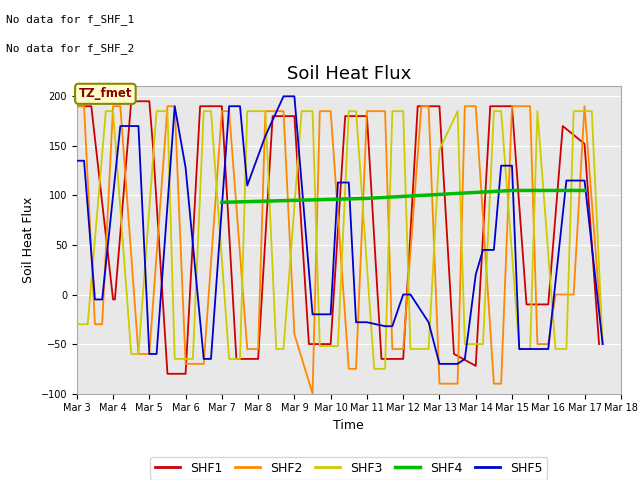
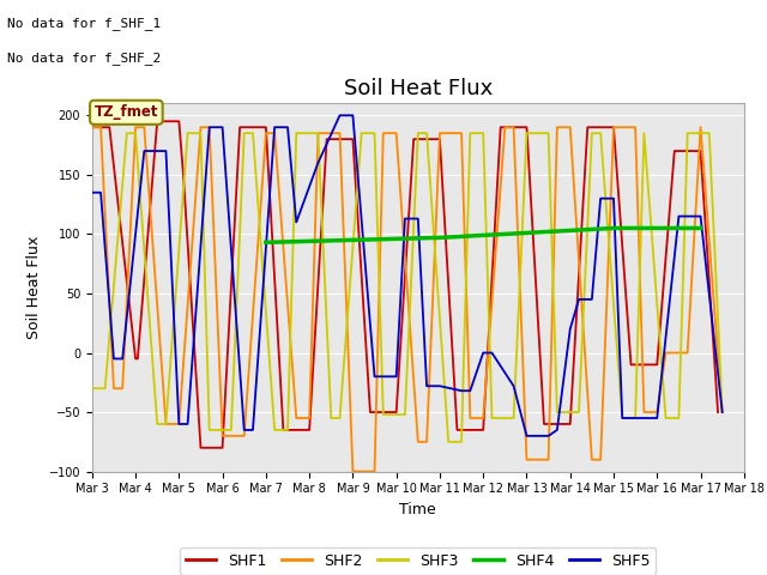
SHF5/Mar 6: 128 -> 190
SHF2/Mar 9: -40 -> -100
SHF3/Mar 13: 146 -> 185
SHF1/Mar 14: -72 -> -60
SHF1/Mar 17: 152 -> 170
